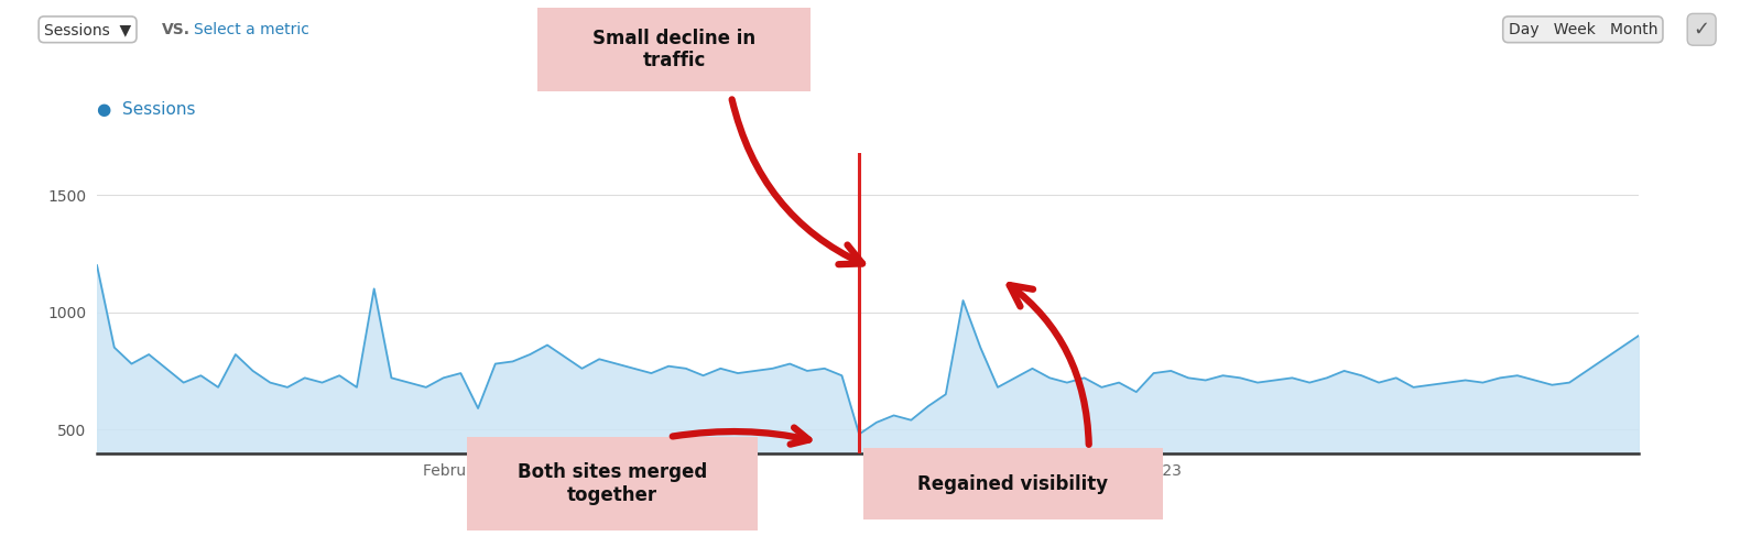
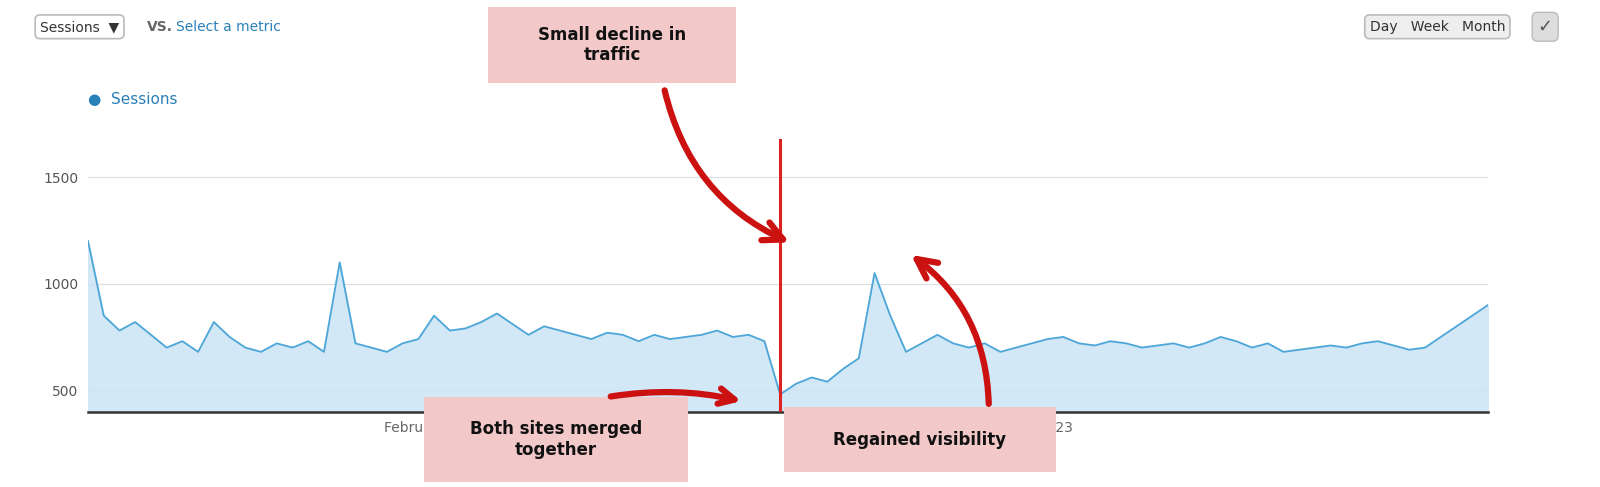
February 2023: 590 -> 850
March 2023: 660 -> 720
